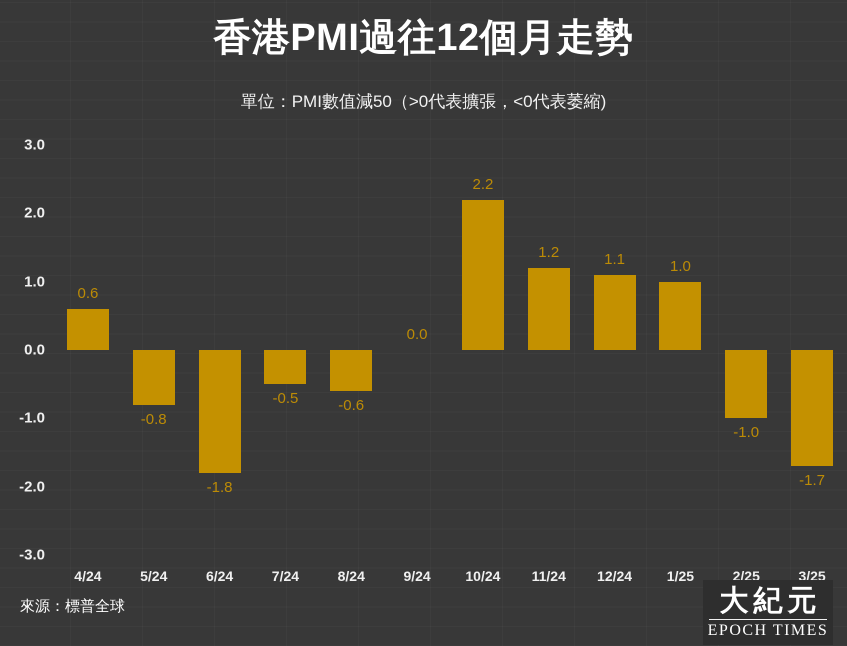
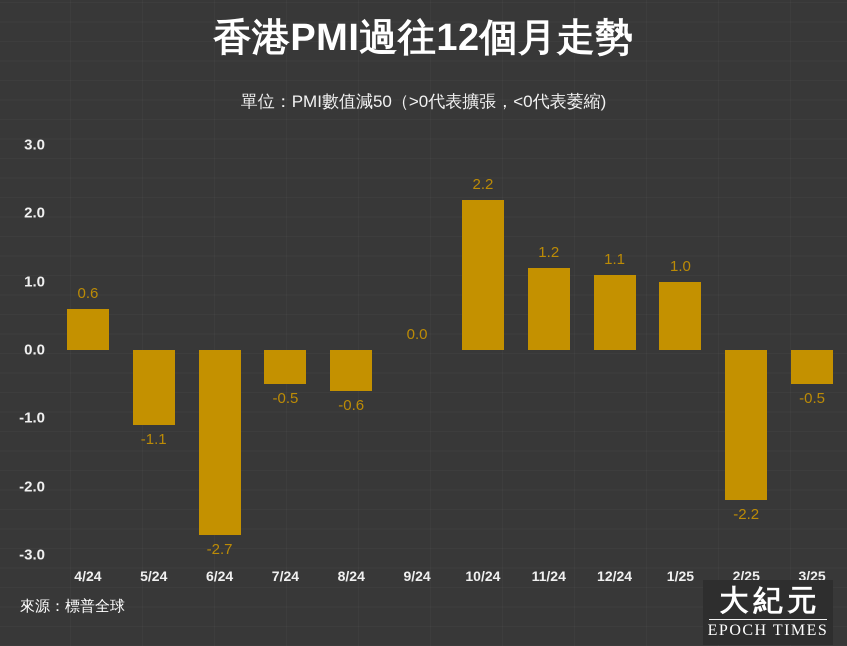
5/24: -0.8 -> -1.1
6/24: -1.8 -> -2.7
2/25: -1.0 -> -2.2
3/25: -1.7 -> -0.5
